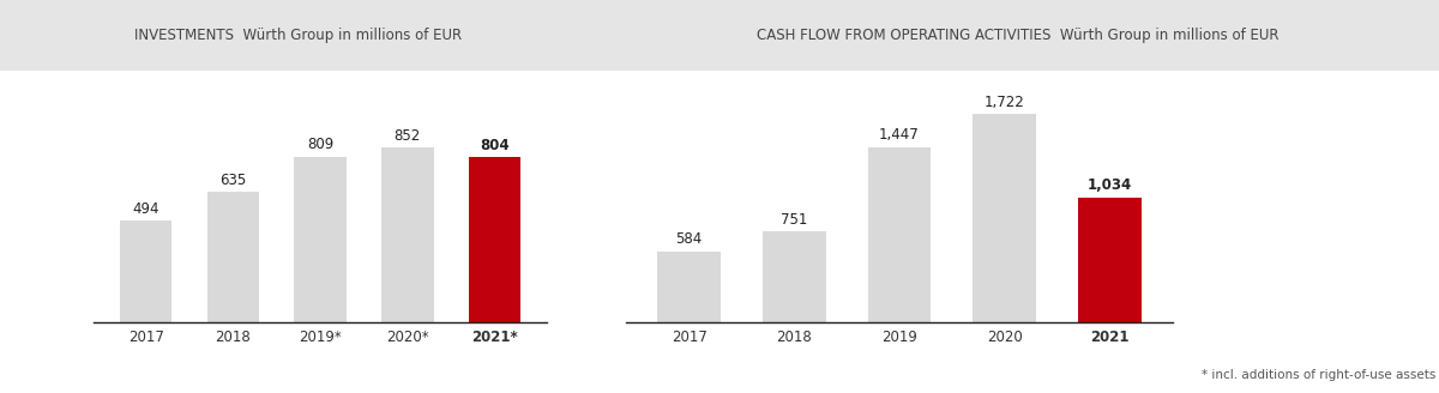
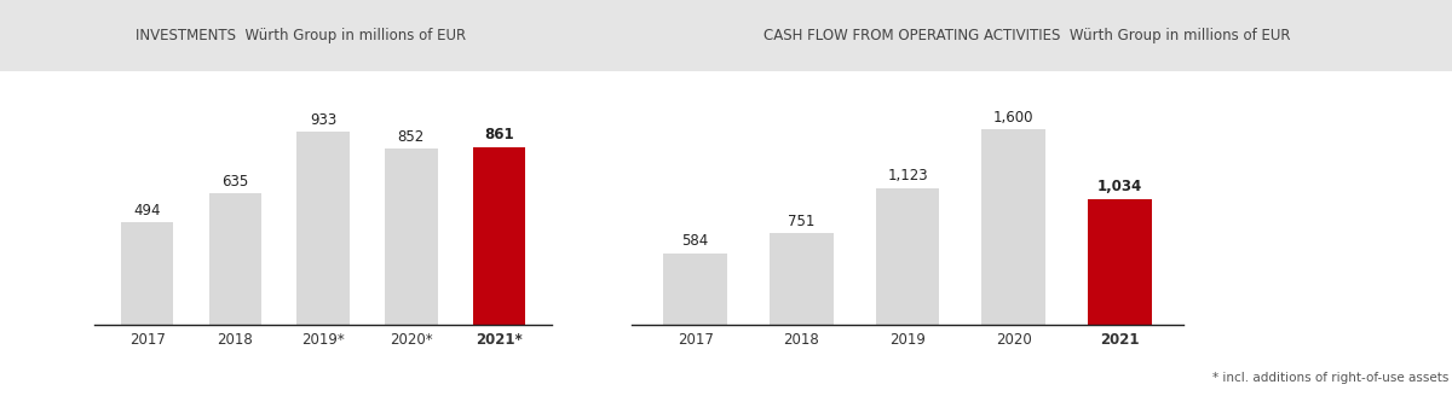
2019*: 809 -> 933
2021*: 804 -> 861
2019: 1,447 -> 1,123
2020: 1,722 -> 1,600
